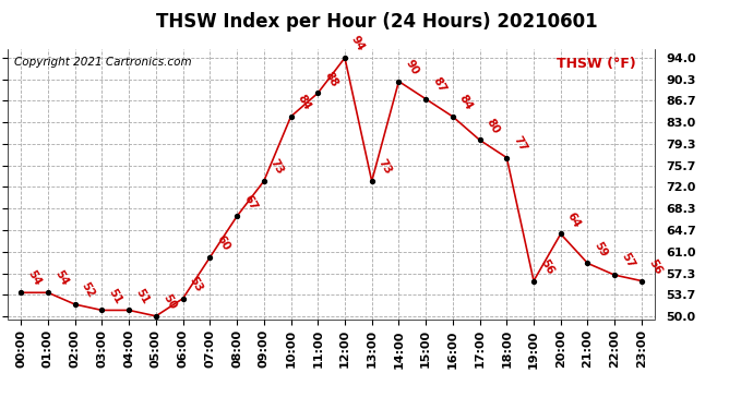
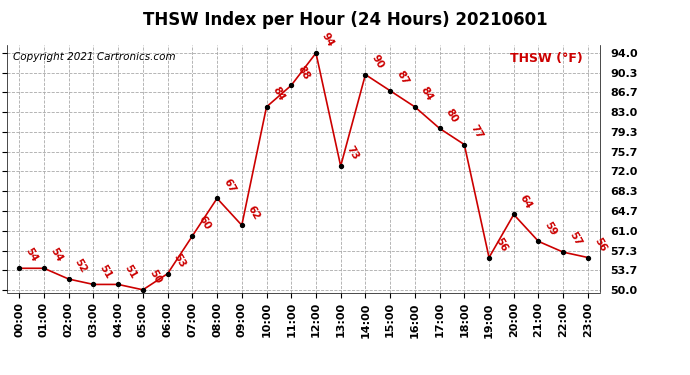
09:00: 73 -> 62
